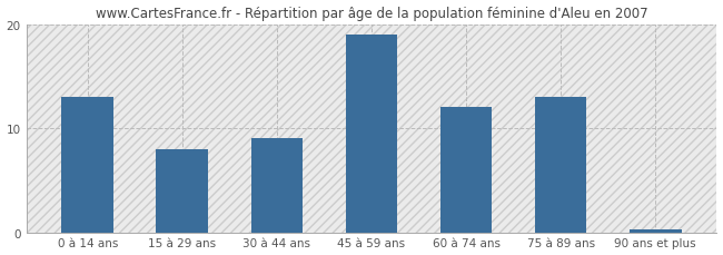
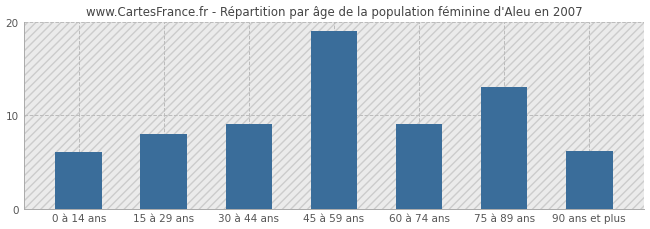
0 à 14 ans: 13.0 -> 6.0
60 à 74 ans: 12.0 -> 9.0
90 ans et plus: 0.3 -> 6.2
